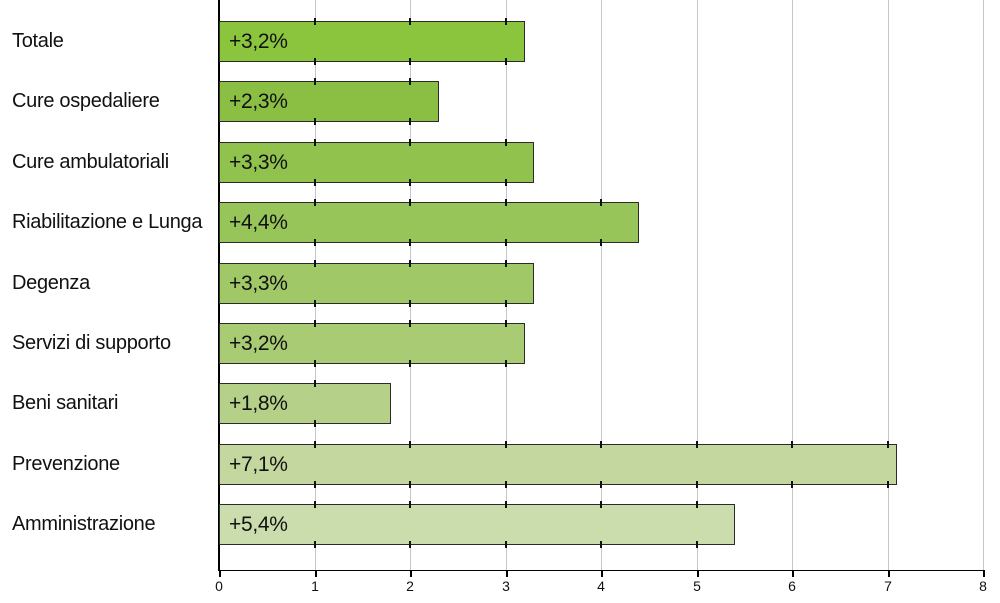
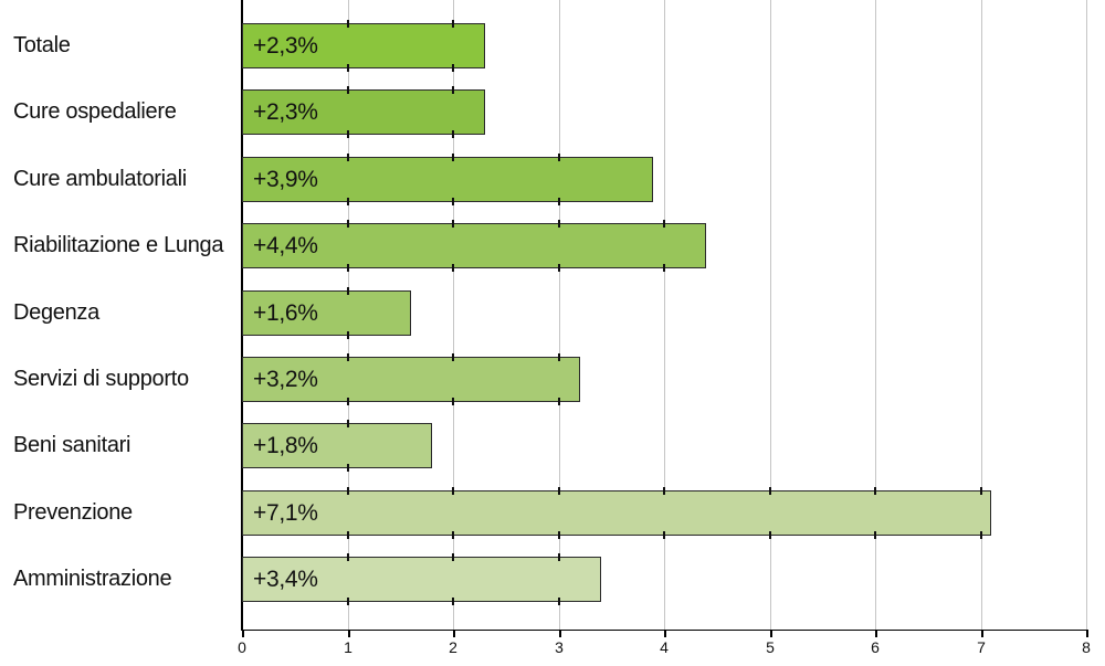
Totale: +3,2% -> +2,3%
Cure ambulatoriali: +3,3% -> +3,9%
Degenza: +3,3% -> +1,6%
Amministrazione: +5,4% -> +3,4%
